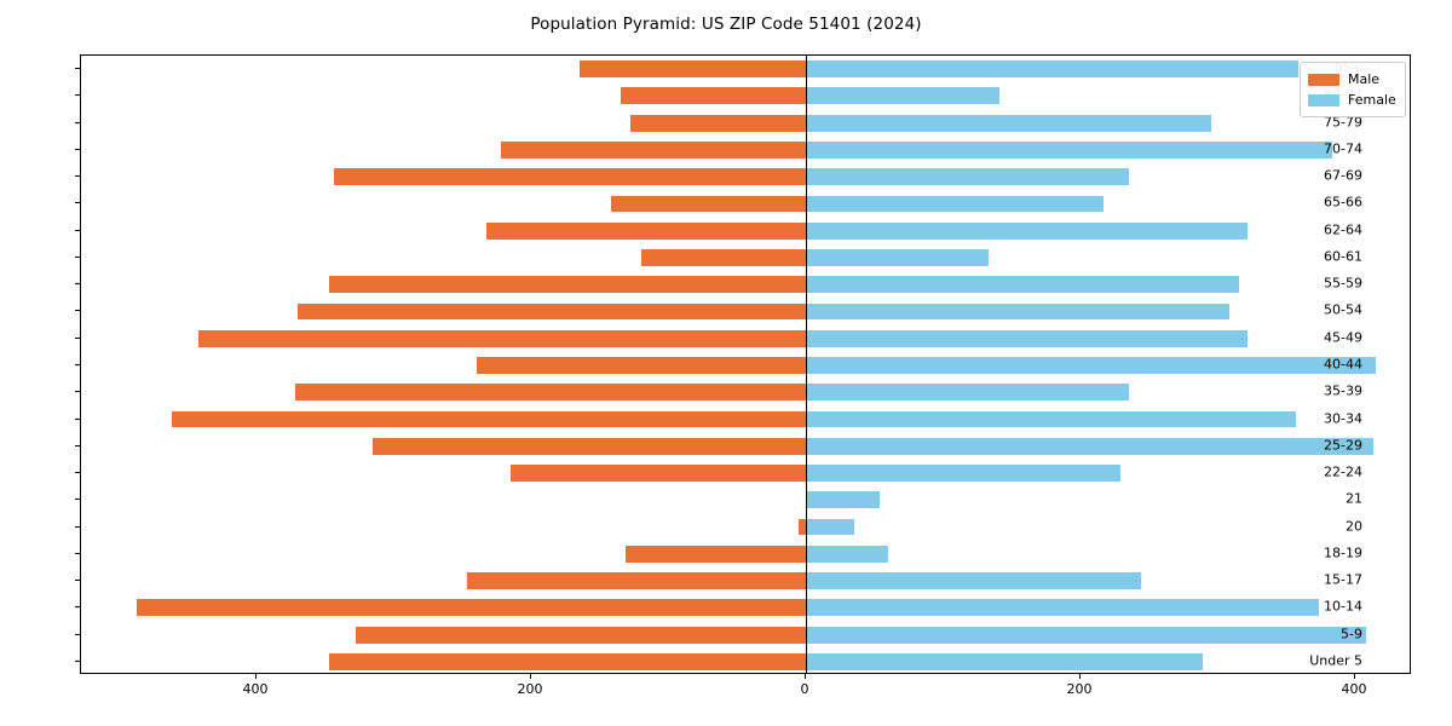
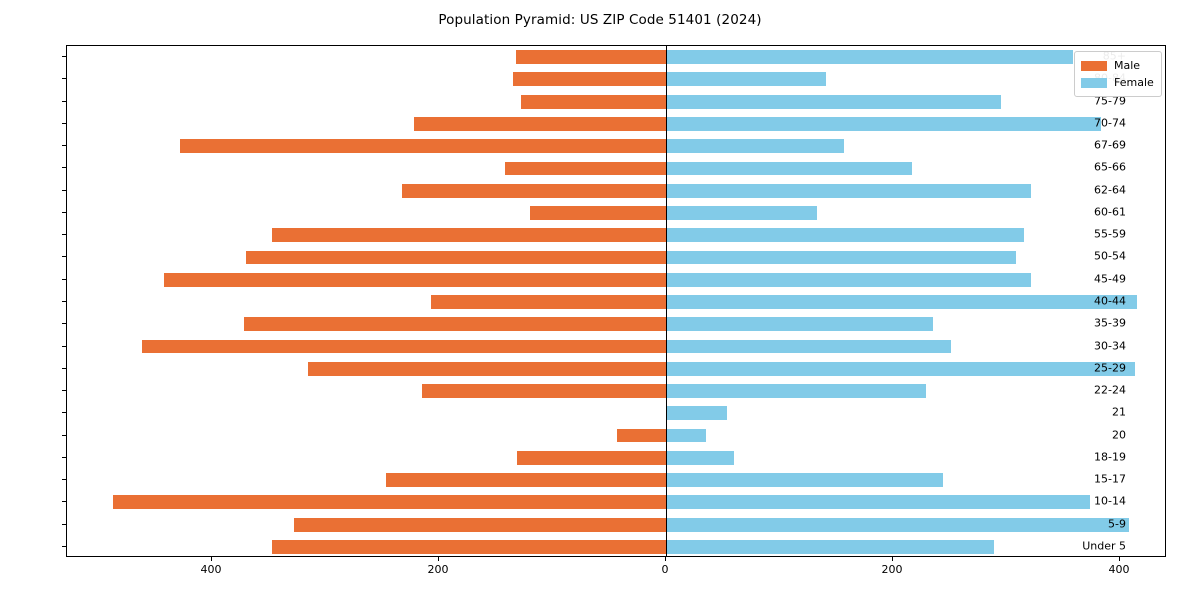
Male/85+: 165 -> 132
Male/67-69: 344 -> 428
Female/67-69: 235 -> 157
Male/40-44: 240 -> 207
Female/30-34: 357 -> 251
Male/20: 5 -> 43
